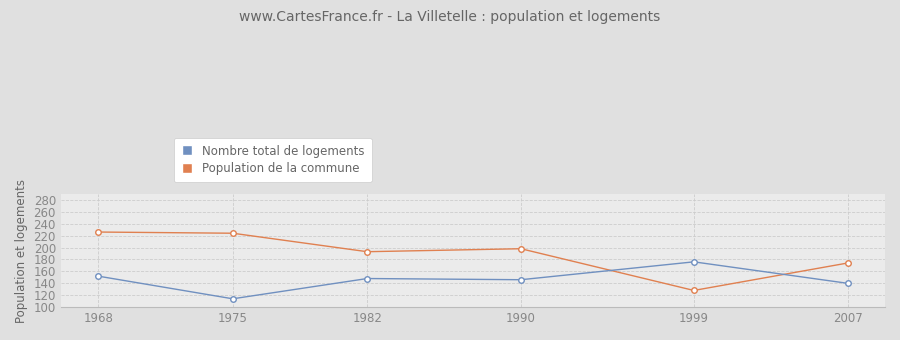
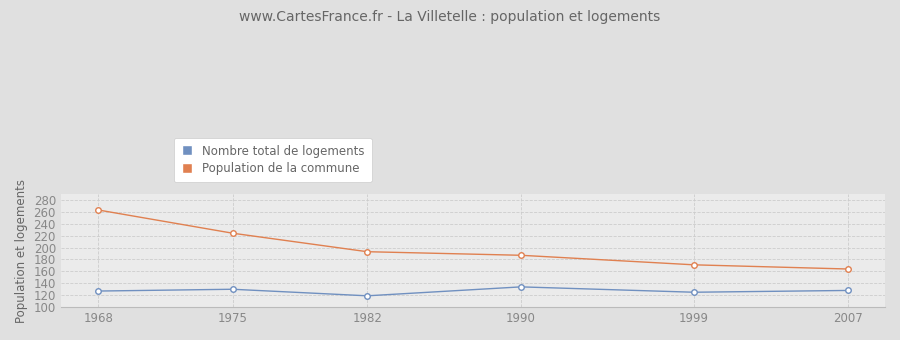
Nombre total de logements/1968: 152 -> 127
Population de la commune/1968: 226 -> 263
Nombre total de logements/1975: 114 -> 130
Nombre total de logements/1982: 148 -> 119
Nombre total de logements/1990: 146 -> 134
Population de la commune/1990: 198 -> 187
Nombre total de logements/1999: 176 -> 125
Population de la commune/1999: 128 -> 171
Nombre total de logements/2007: 140 -> 128
Population de la commune/2007: 174 -> 164
